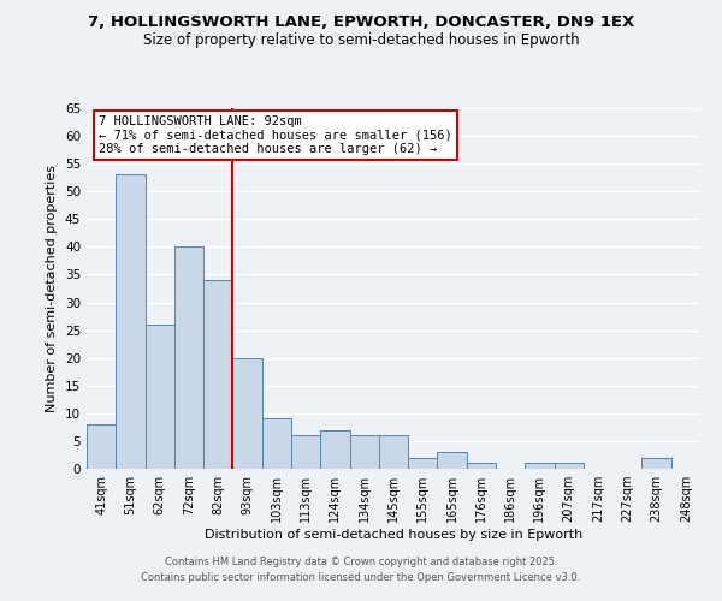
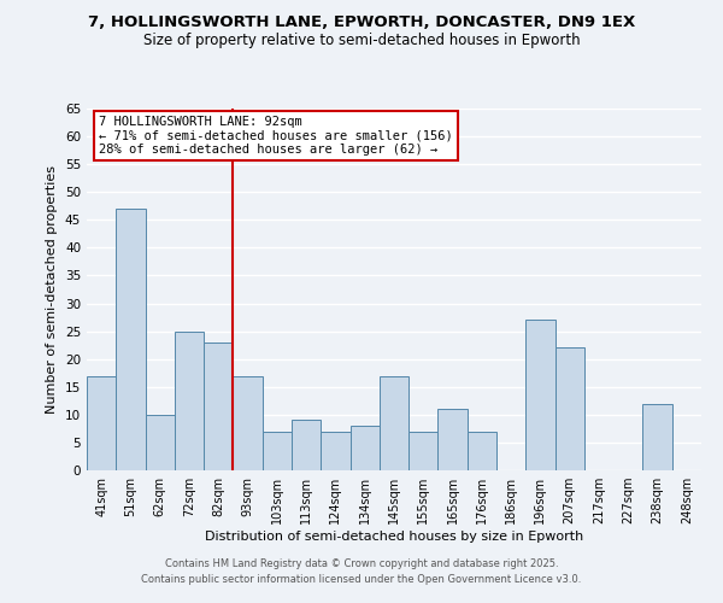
41sqm: 8 -> 17
51sqm: 53 -> 47
62sqm: 26 -> 10
72sqm: 40 -> 25
82sqm: 34 -> 23
93sqm: 20 -> 17
103sqm: 9 -> 7
113sqm: 6 -> 9
134sqm: 6 -> 8
145sqm: 6 -> 17
155sqm: 2 -> 7
165sqm: 3 -> 11
176sqm: 1 -> 7
196sqm: 1 -> 27
207sqm: 1 -> 22
238sqm: 2 -> 12
